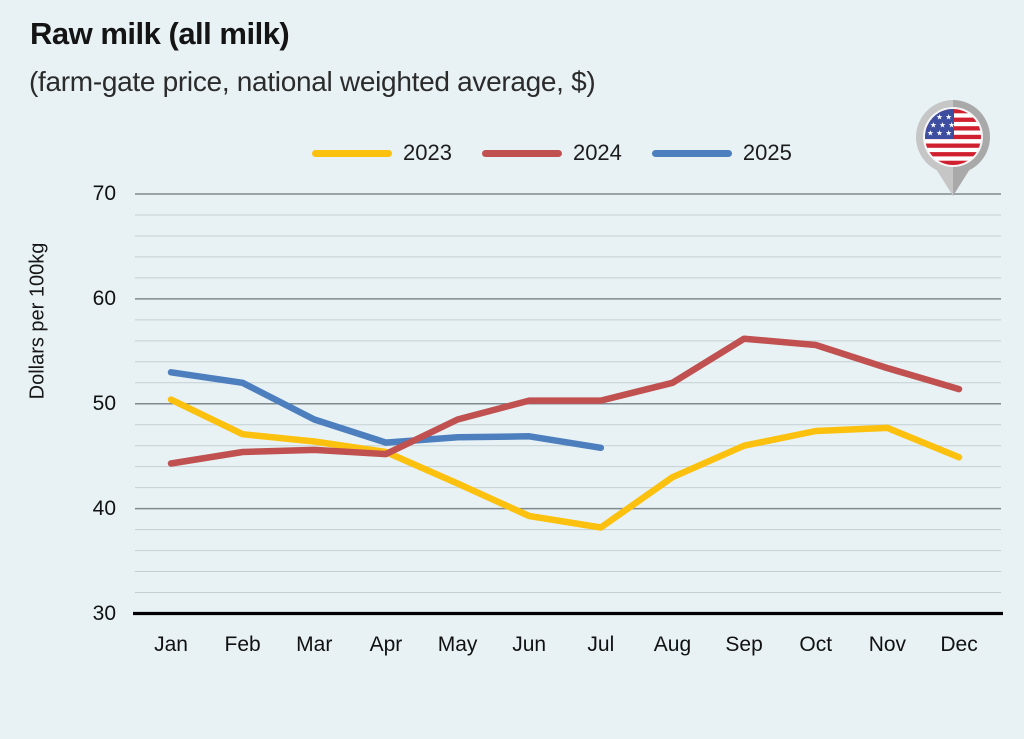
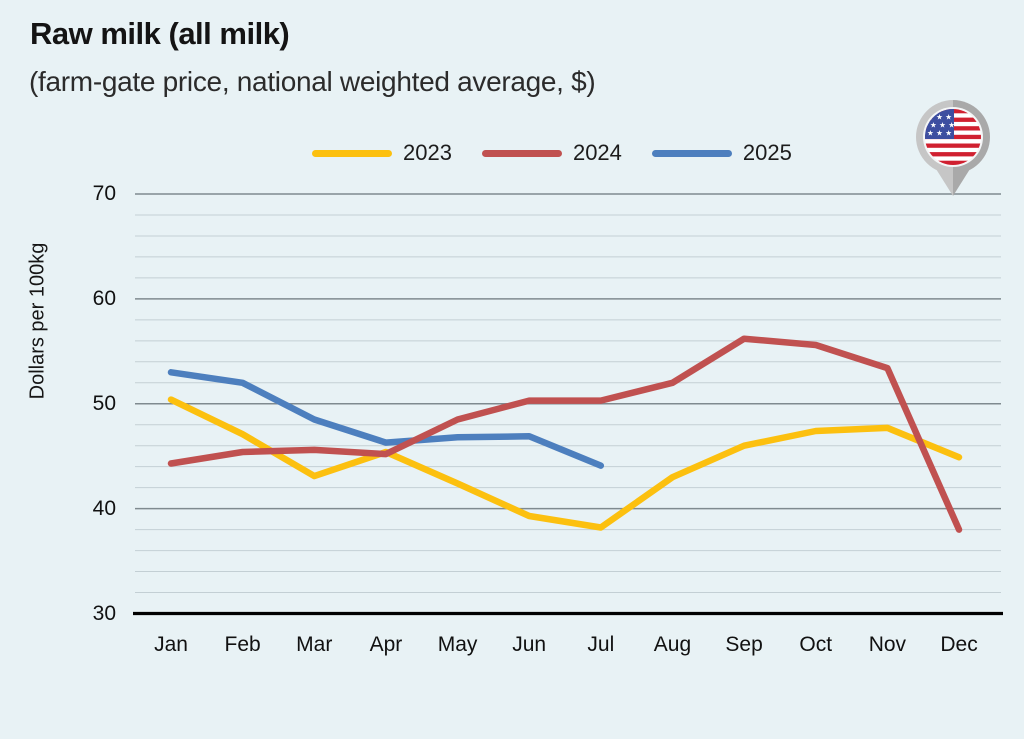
2023/Mar: 46.4 -> 43.1
2025/Jul: 45.8 -> 44.1
2024/Dec: 51.4 -> 38.0
